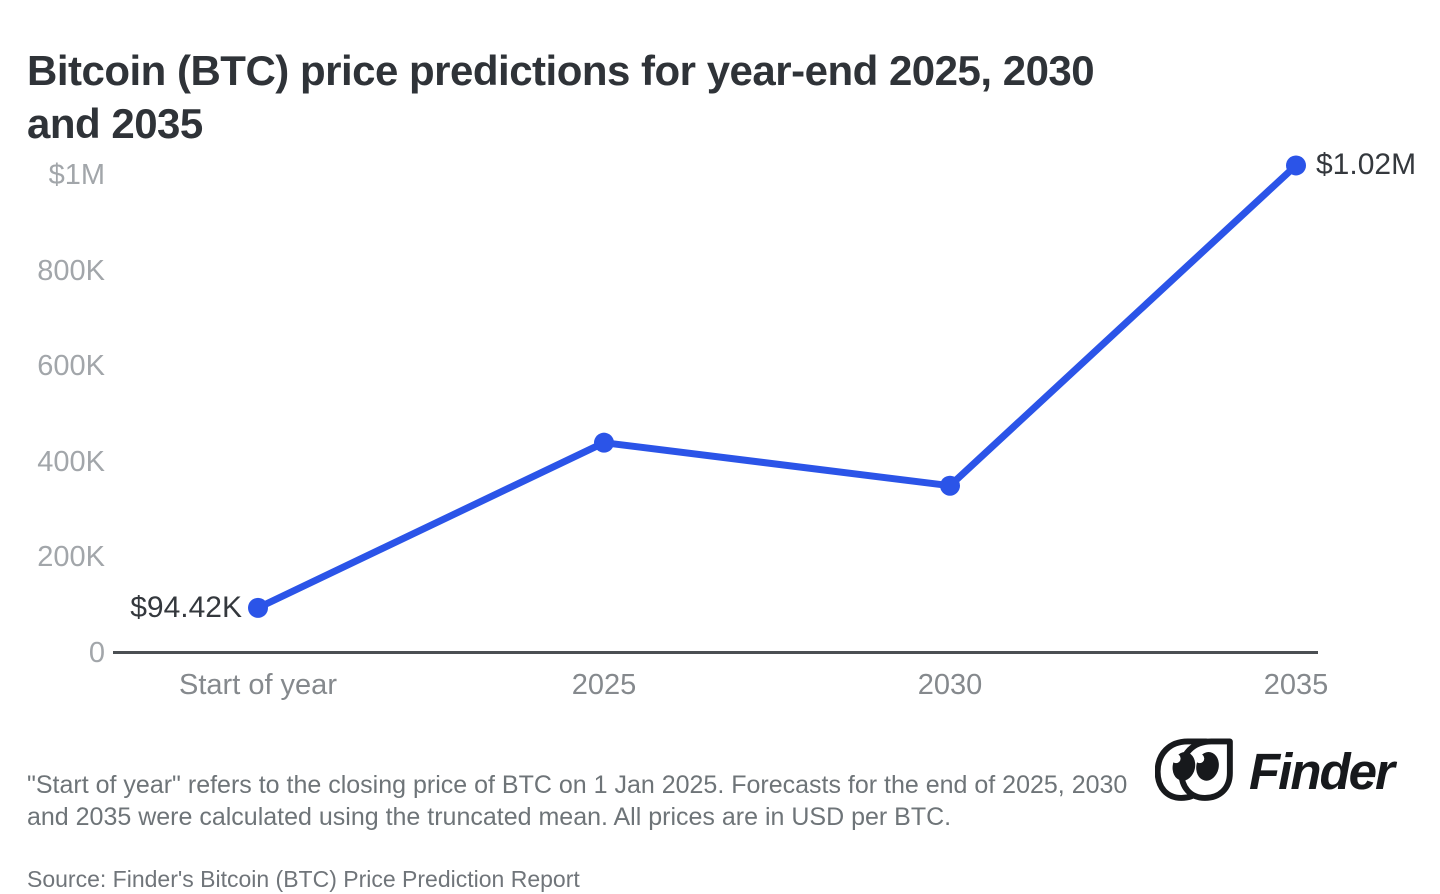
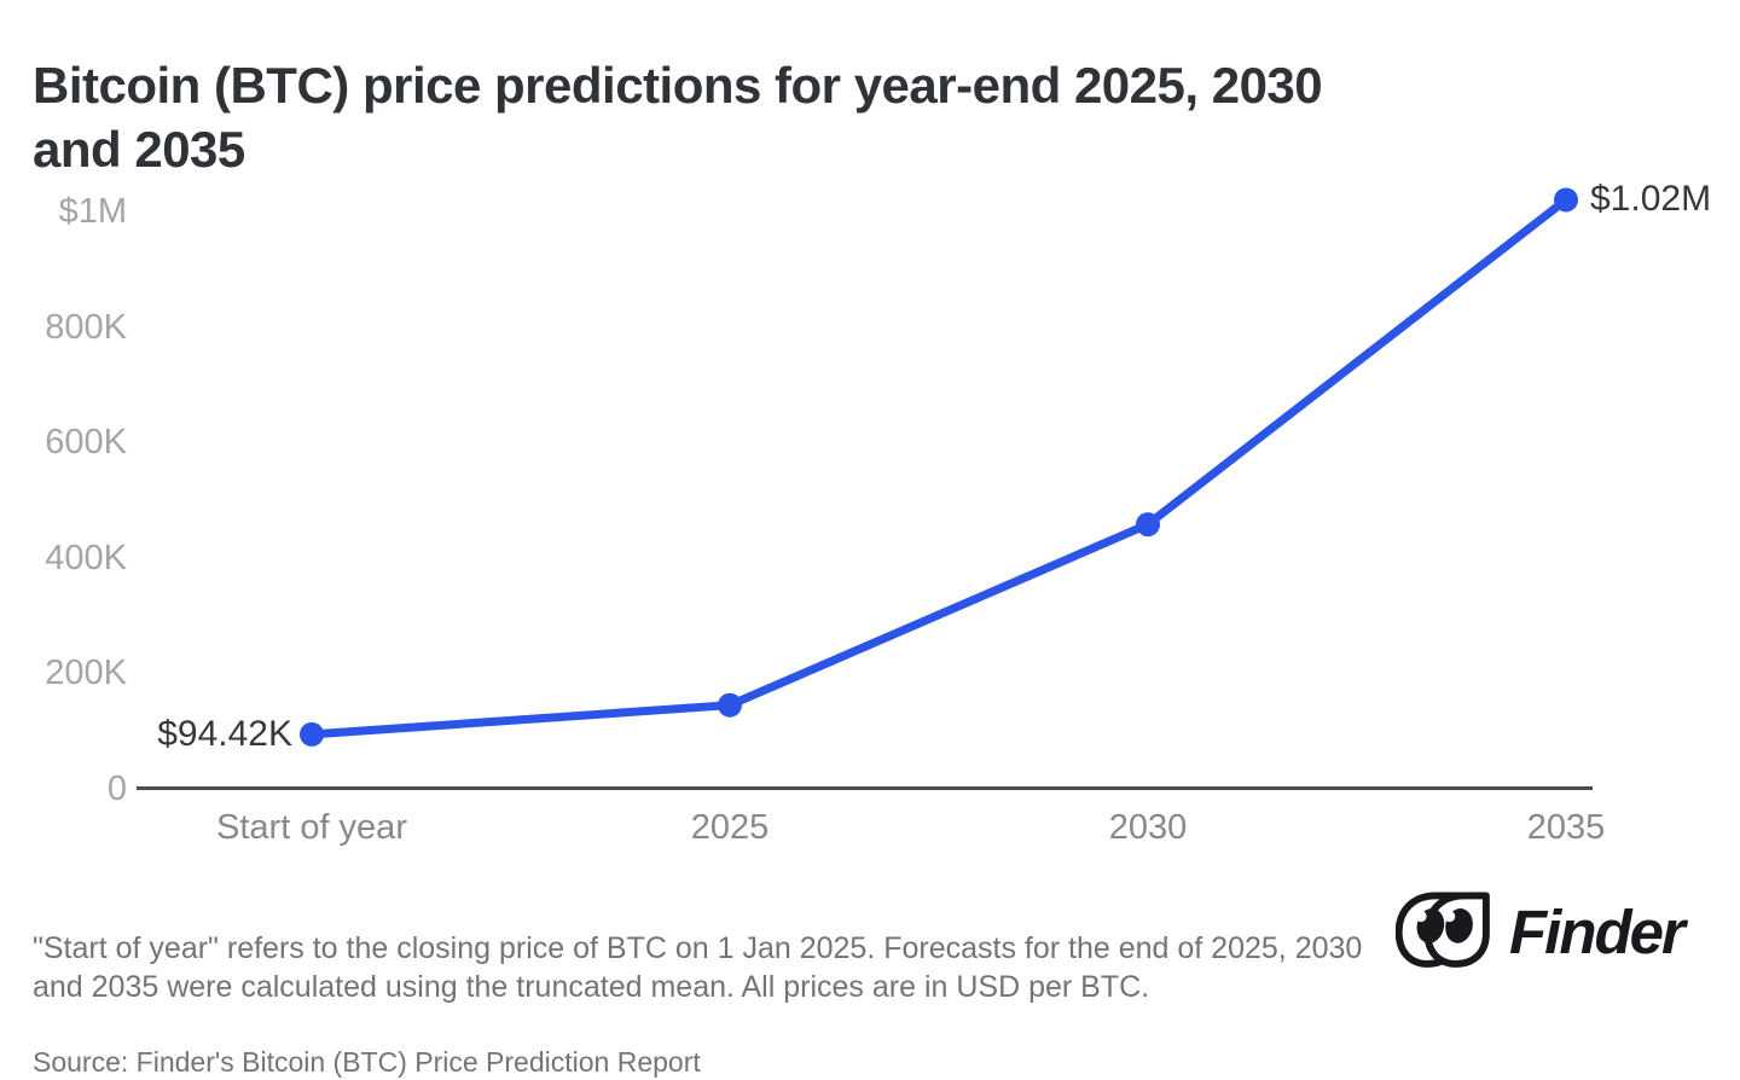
2025: 440K -> 140K
2030: 350K -> 460K
